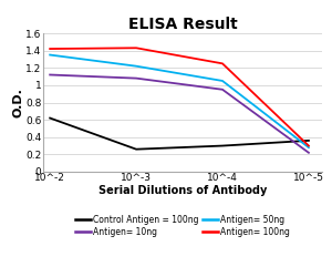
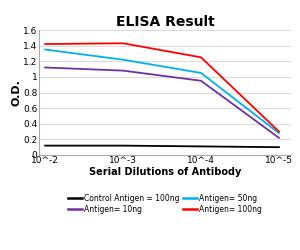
Control Antigen = 100ng/10^-2: 0.62 -> 0.12
Control Antigen = 100ng/10^-3: 0.26 -> 0.12
Control Antigen = 100ng/10^-4: 0.30 -> 0.11
Control Antigen = 100ng/10^-5: 0.36 -> 0.10
